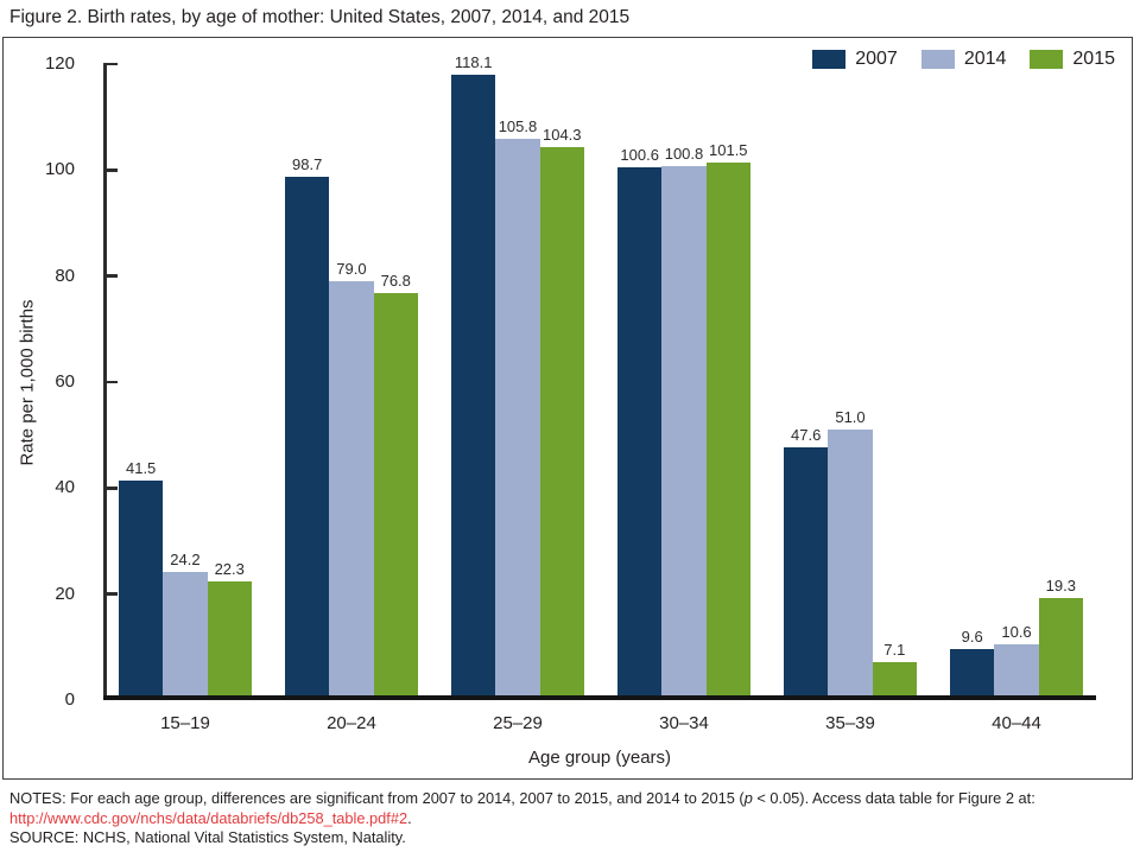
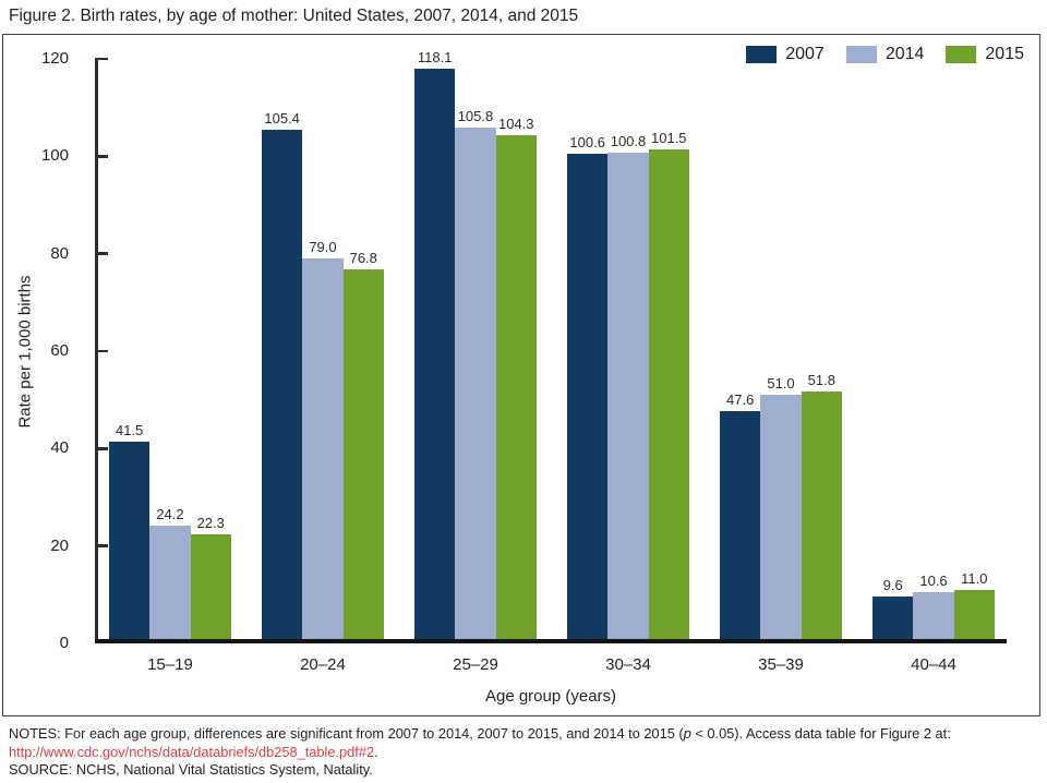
2007/20–24: 98.7 -> 105.4
2015/35–39: 7.1 -> 51.8
2015/40–44: 19.3 -> 11.0
